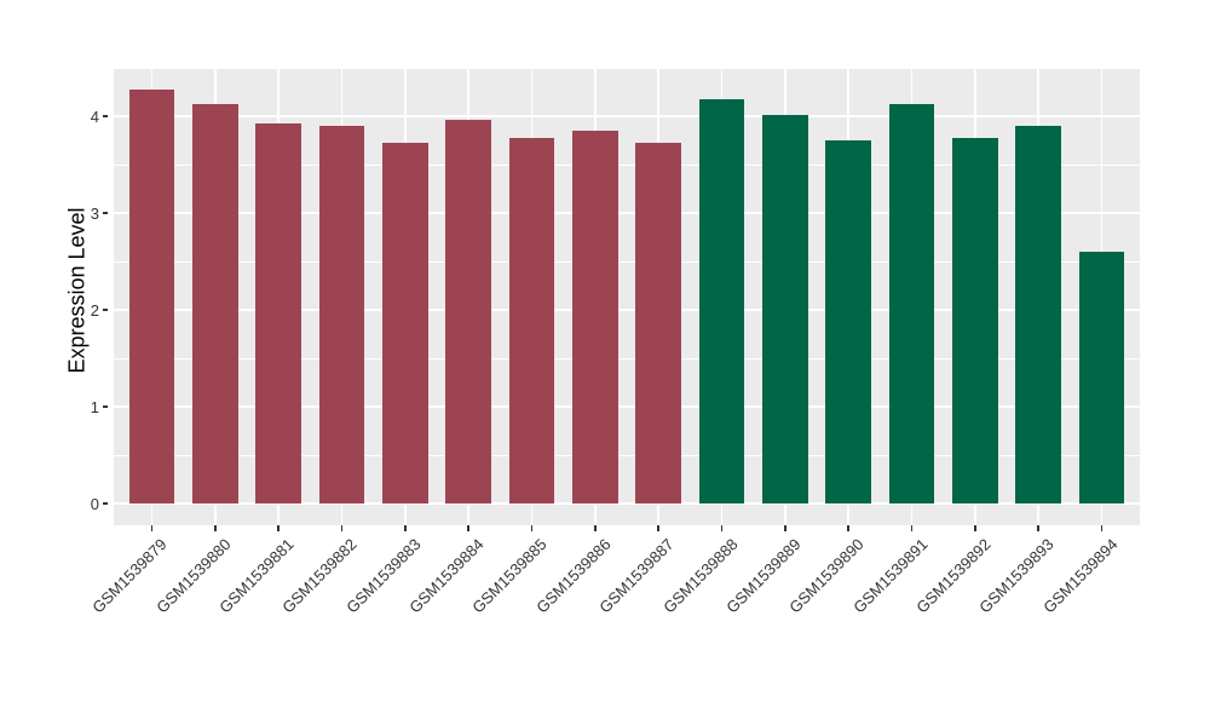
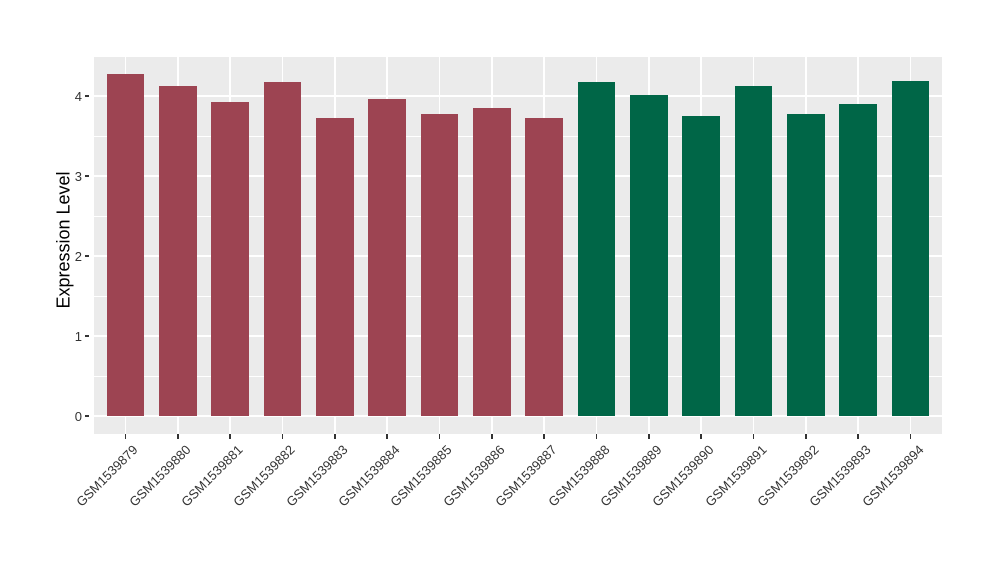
GSM1539882: 3.9 -> 4.2
GSM1539894: 2.6 -> 4.2
